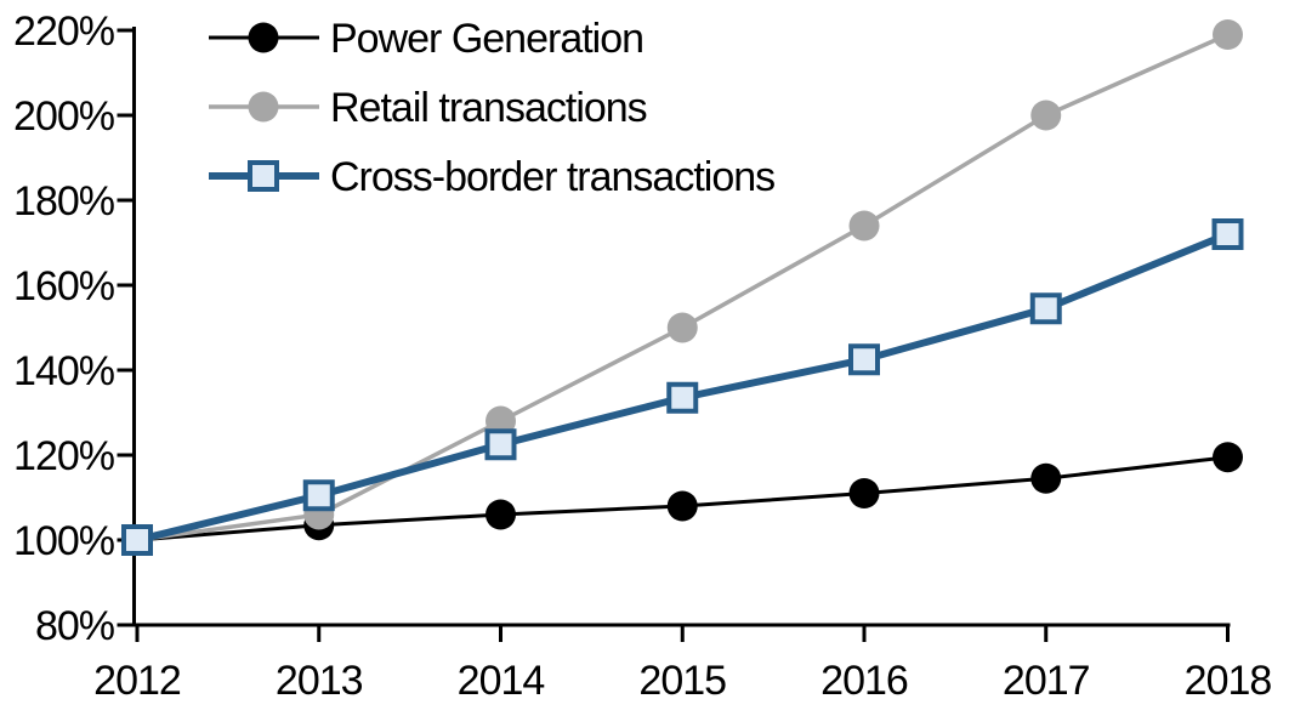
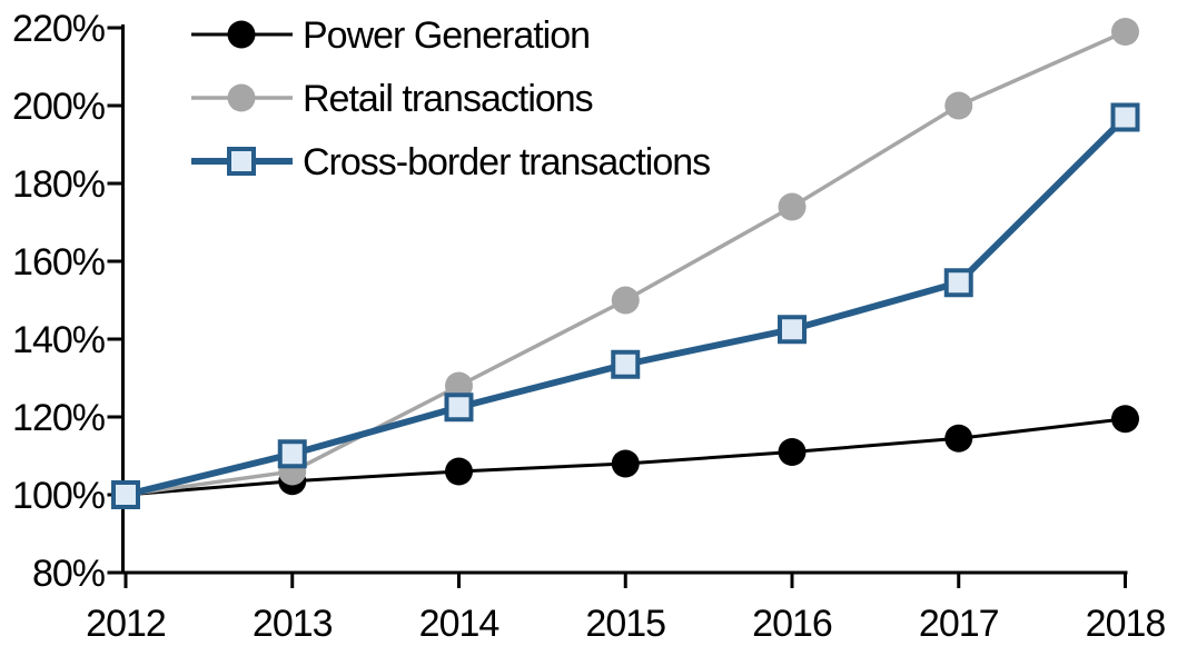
Cross-border transactions/2018: 172% -> 197%
